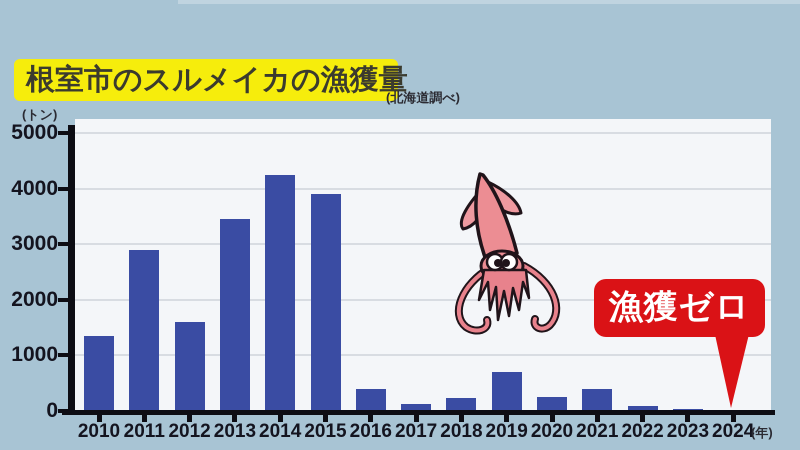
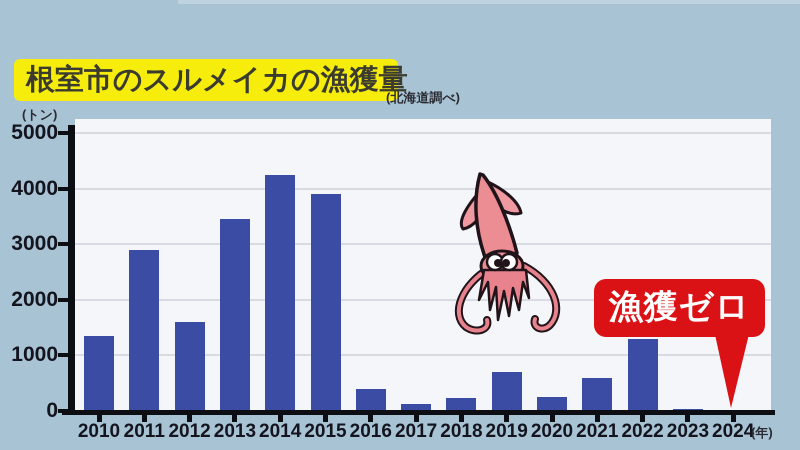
2021: 400 -> 600
2022: 100 -> 1300
